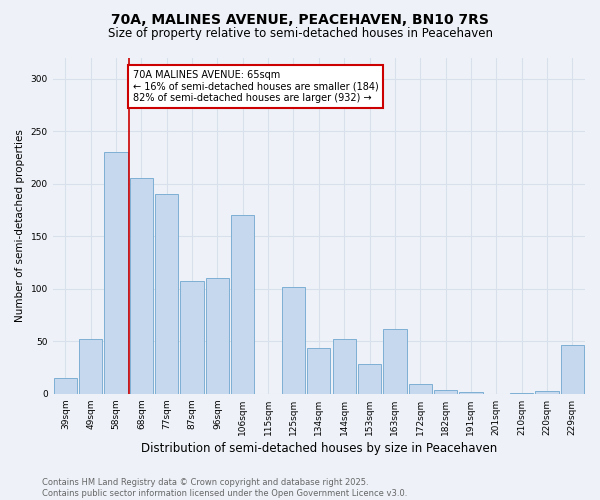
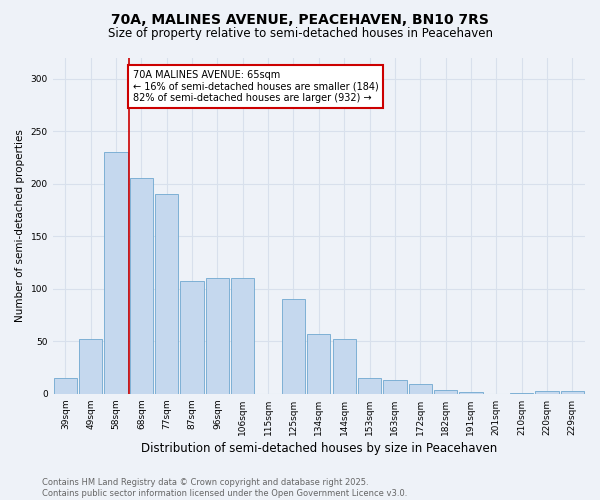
106sqm: 170 -> 110
125sqm: 102 -> 90
134sqm: 44 -> 57
153sqm: 28 -> 15
163sqm: 62 -> 13
229sqm: 46 -> 3
